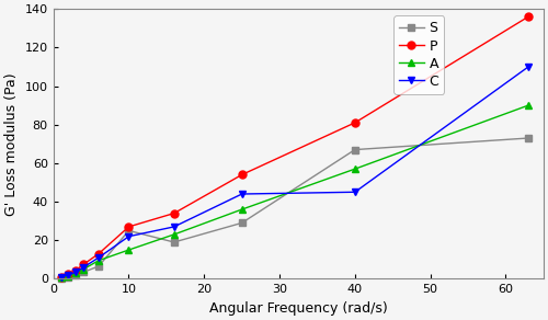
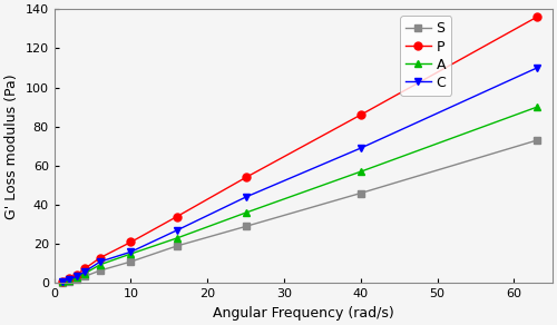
S/10: 25 -> 11
P/10: 27 -> 21
C/10: 22 -> 16
S/40: 67 -> 46
P/40: 81 -> 86
C/40: 45 -> 69
